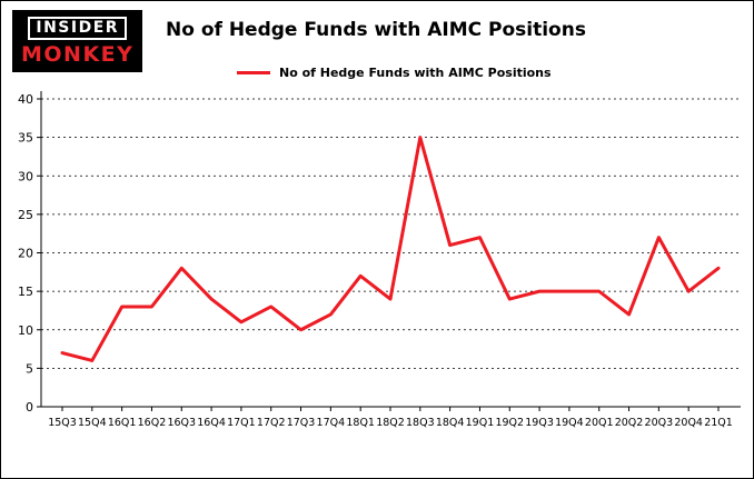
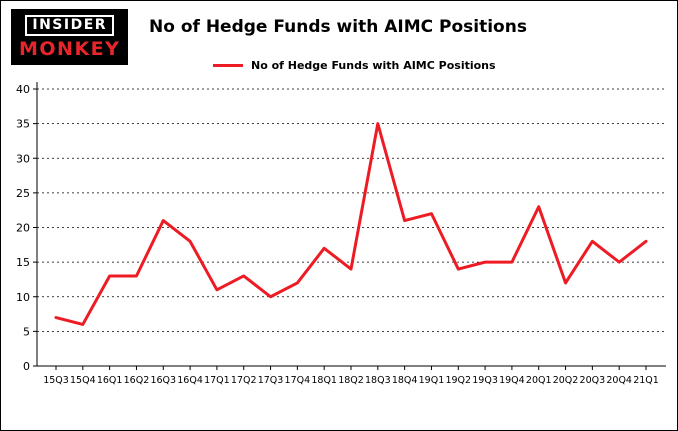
16Q3: 18 -> 21
16Q4: 14 -> 18
20Q1: 15 -> 23
20Q3: 22 -> 18
